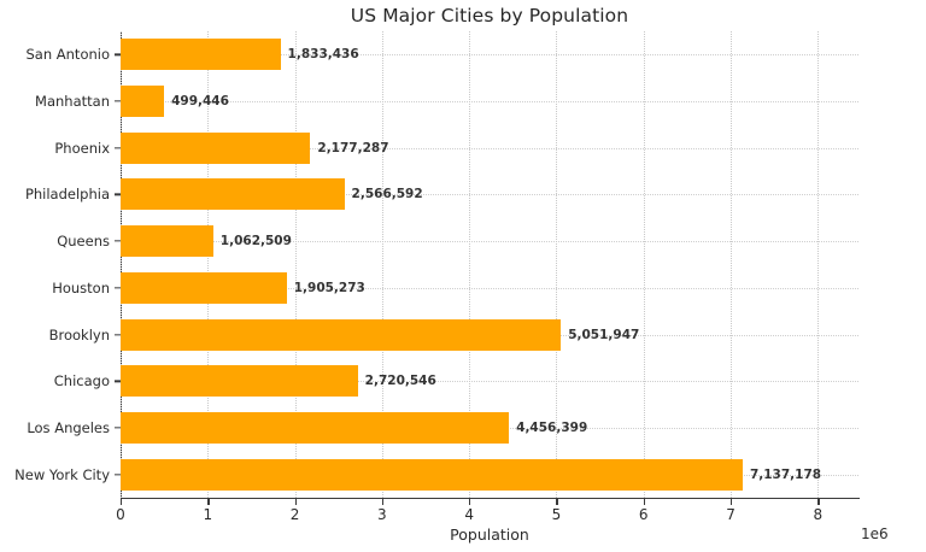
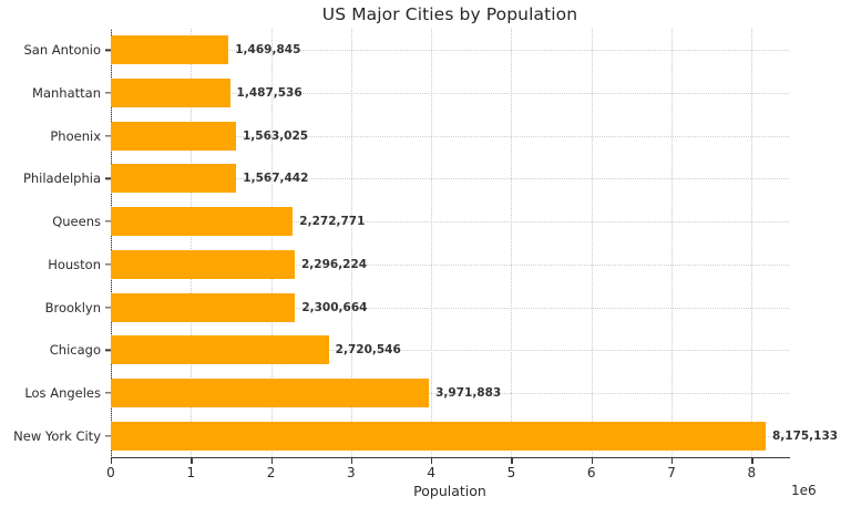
San Antonio: 1,833,436 -> 1,469,845
Manhattan: 499,446 -> 1,487,536
Phoenix: 2,177,287 -> 1,563,025
Philadelphia: 2,566,592 -> 1,567,442
Queens: 1,062,509 -> 2,272,771
Houston: 1,905,273 -> 2,296,224
Brooklyn: 5,051,947 -> 2,300,664
Los Angeles: 4,456,399 -> 3,971,883
New York City: 7,137,178 -> 8,175,133
